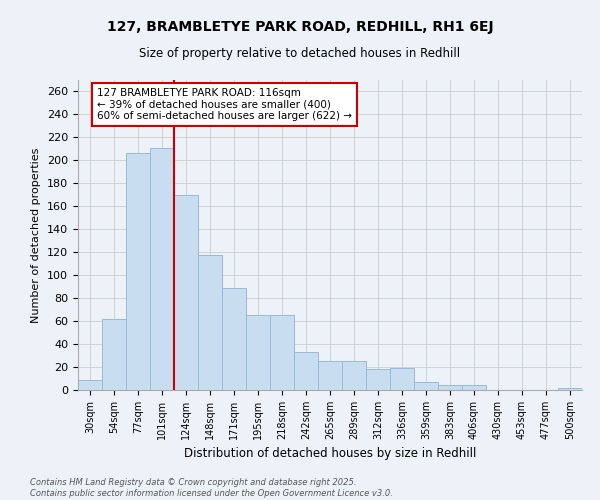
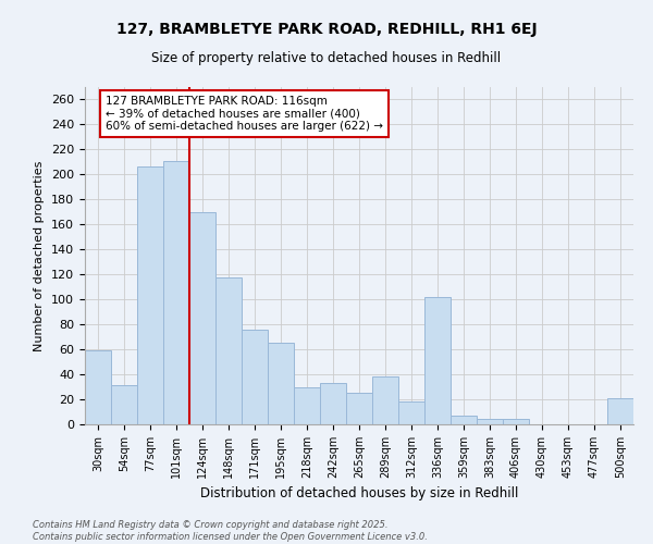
30sqm: 9 -> 59
54sqm: 62 -> 31
171sqm: 89 -> 76
218sqm: 65 -> 30
289sqm: 25 -> 38
336sqm: 19 -> 102
500sqm: 2 -> 21
